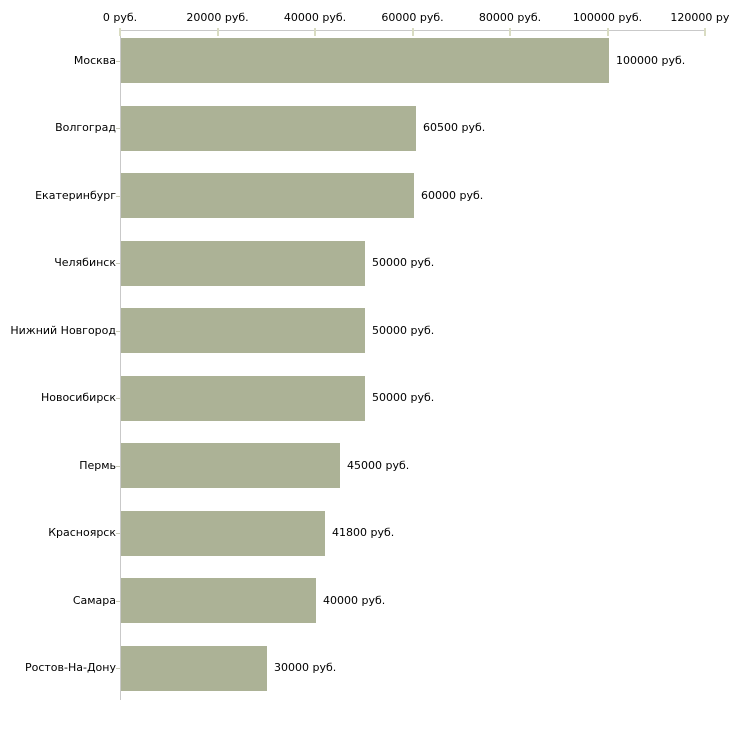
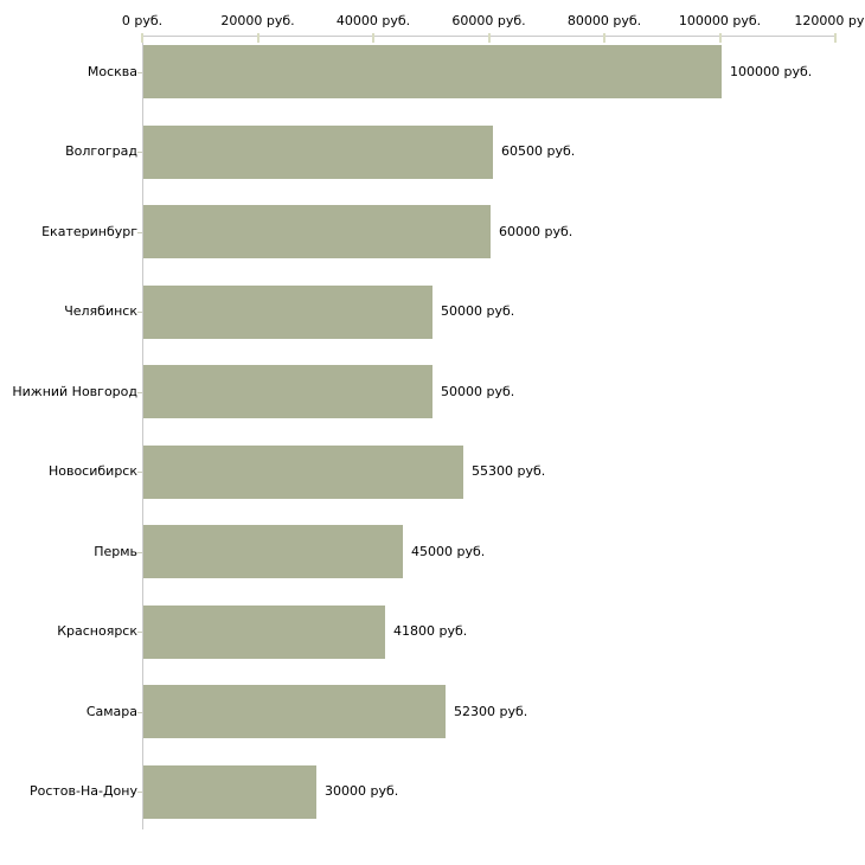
Новосибирск: 50000 -> 55300
Самара: 40000 -> 52300
